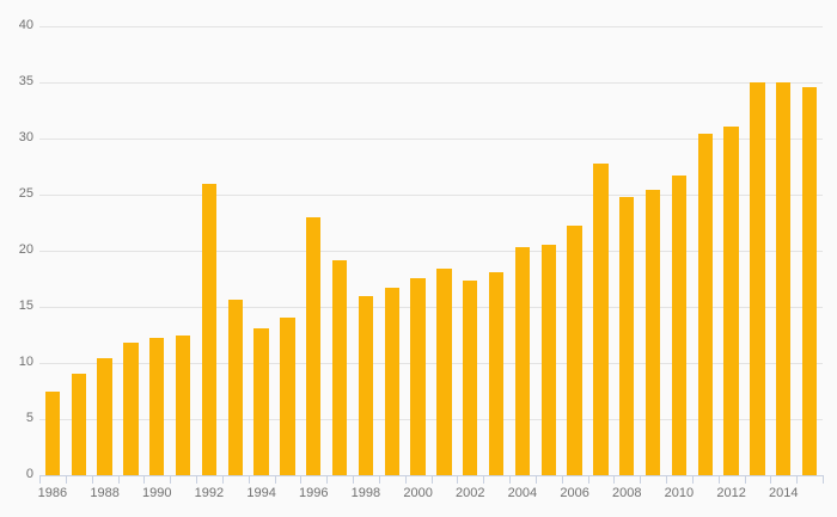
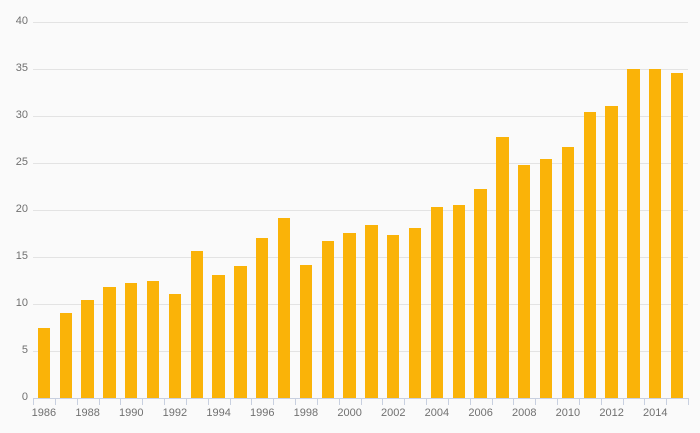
1992: 26 -> 11
1996: 23 -> 17
1998: 16 -> 14
